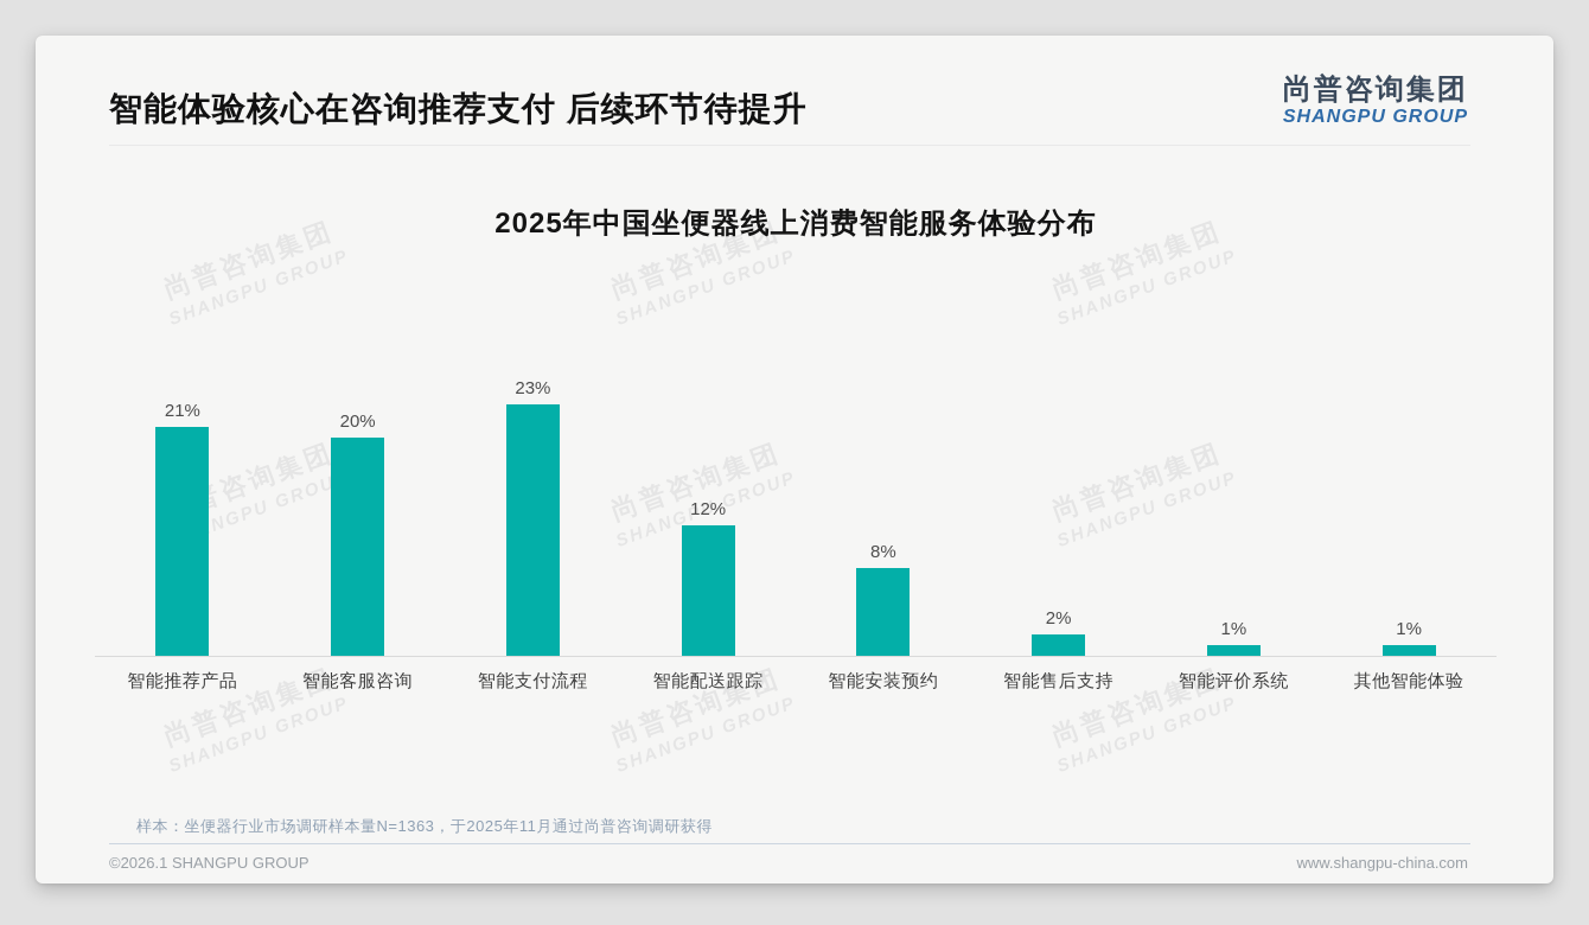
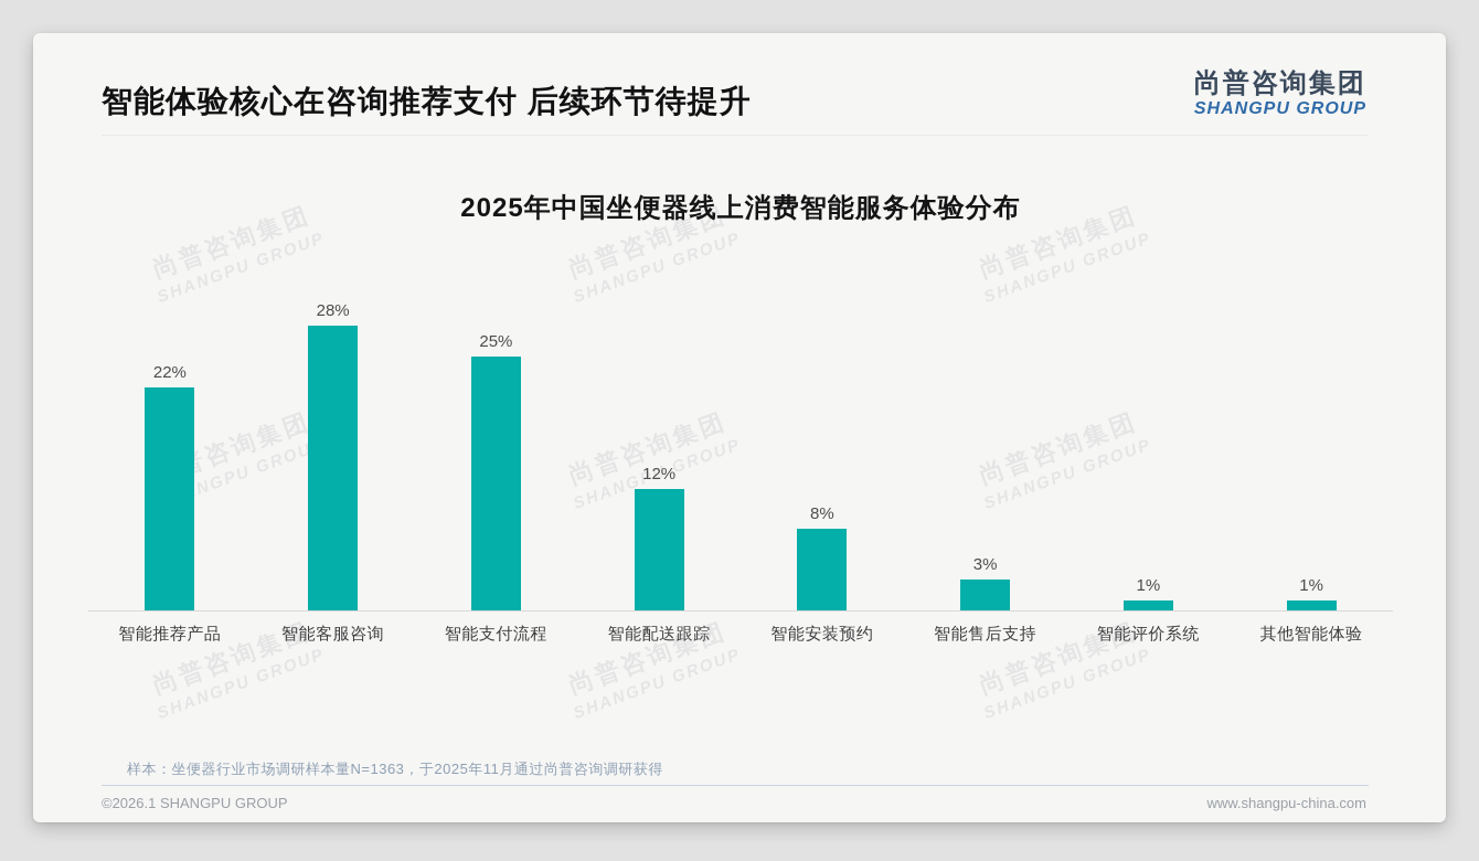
智能推荐产品: 21% -> 22%
智能客服咨询: 20% -> 28%
智能支付流程: 23% -> 25%
智能售后支持: 2% -> 3%
